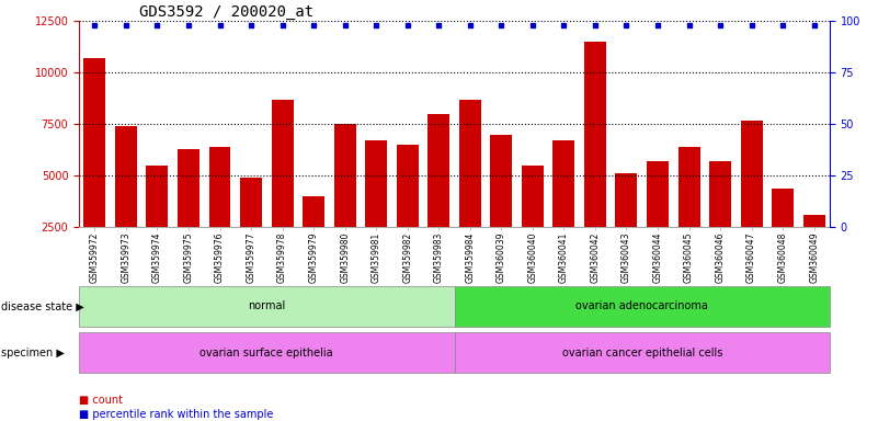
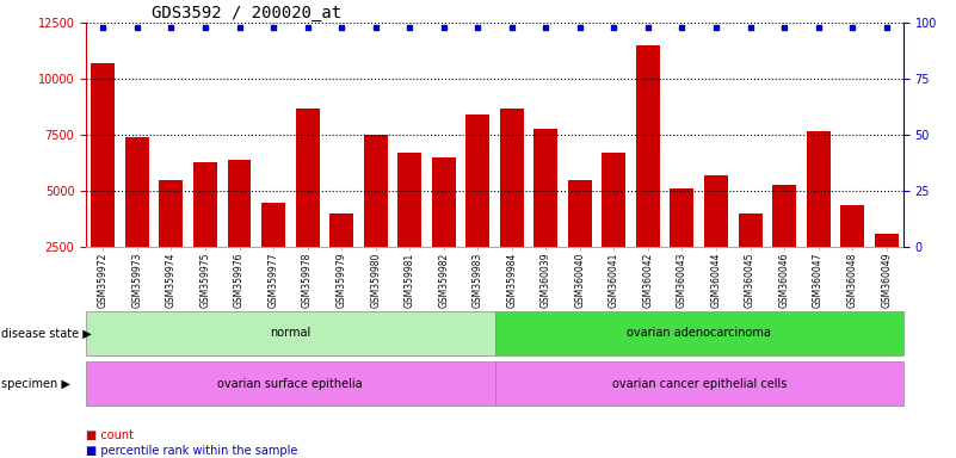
GSM359977: 4900 -> 4500
GSM359983: 8000 -> 8400
GSM360039: 7000 -> 7800
GSM360045: 6400 -> 4000
GSM360046: 5700 -> 5300
